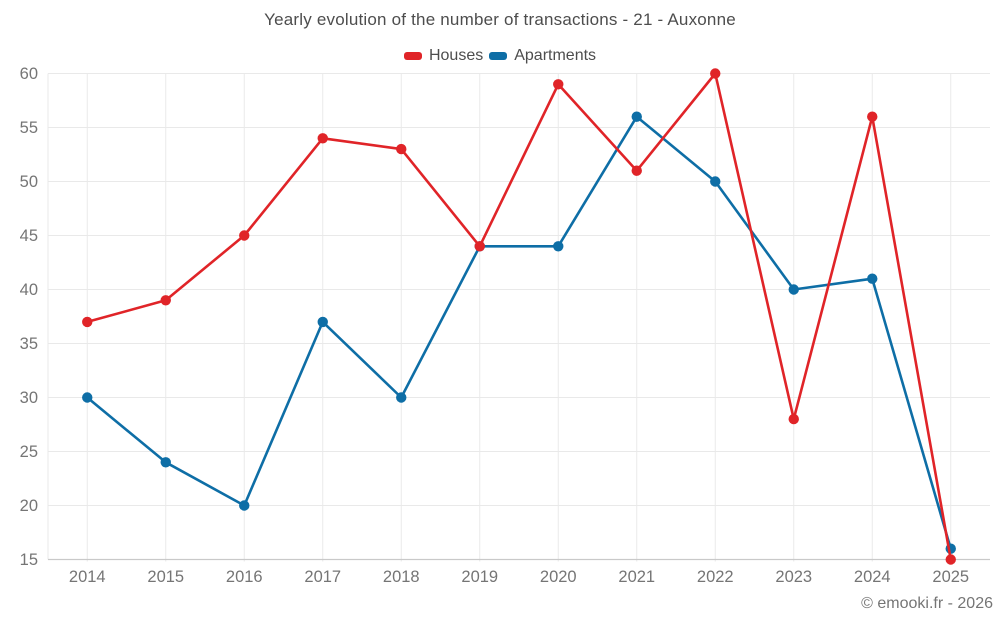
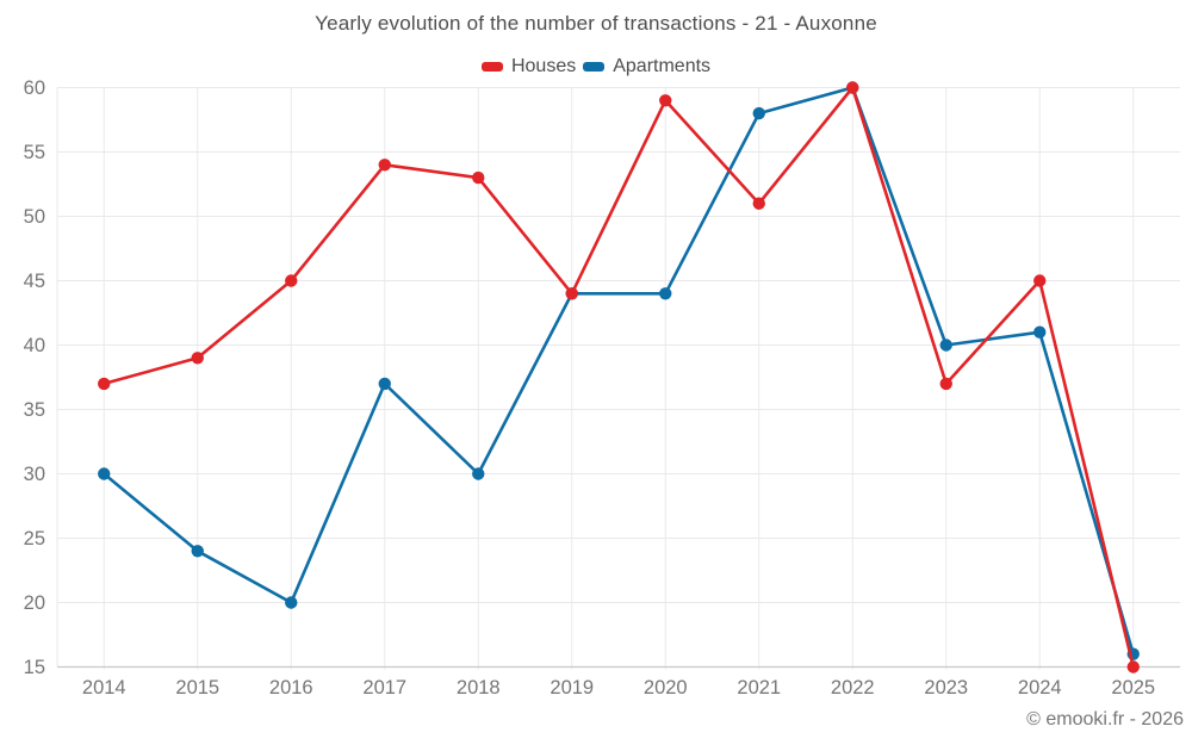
Apartments/2021: 56 -> 58
Apartments/2022: 50 -> 60
Houses/2023: 28 -> 37
Houses/2024: 56 -> 45
